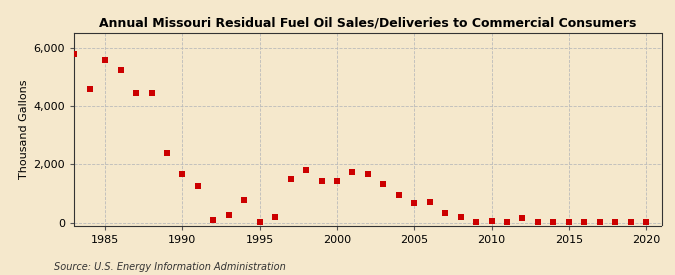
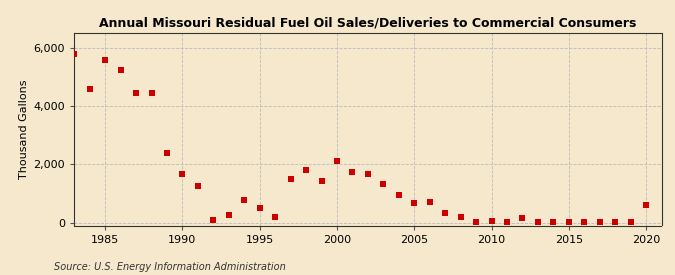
1995: 30 -> 500
2000: 1,440 -> 2,100
2020: 0 -> 600
